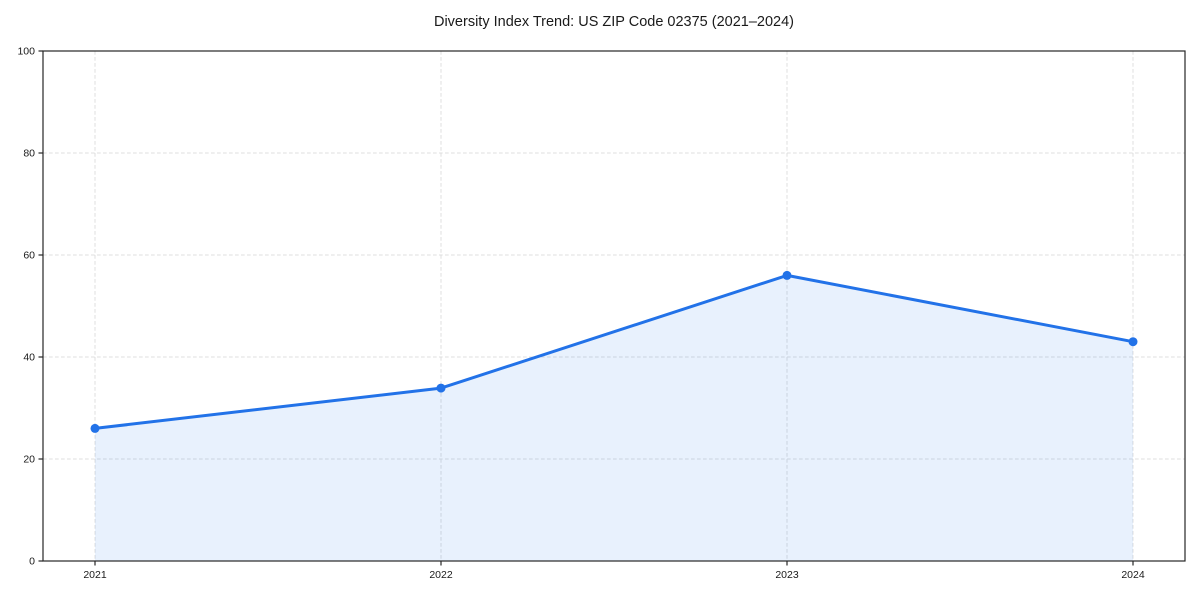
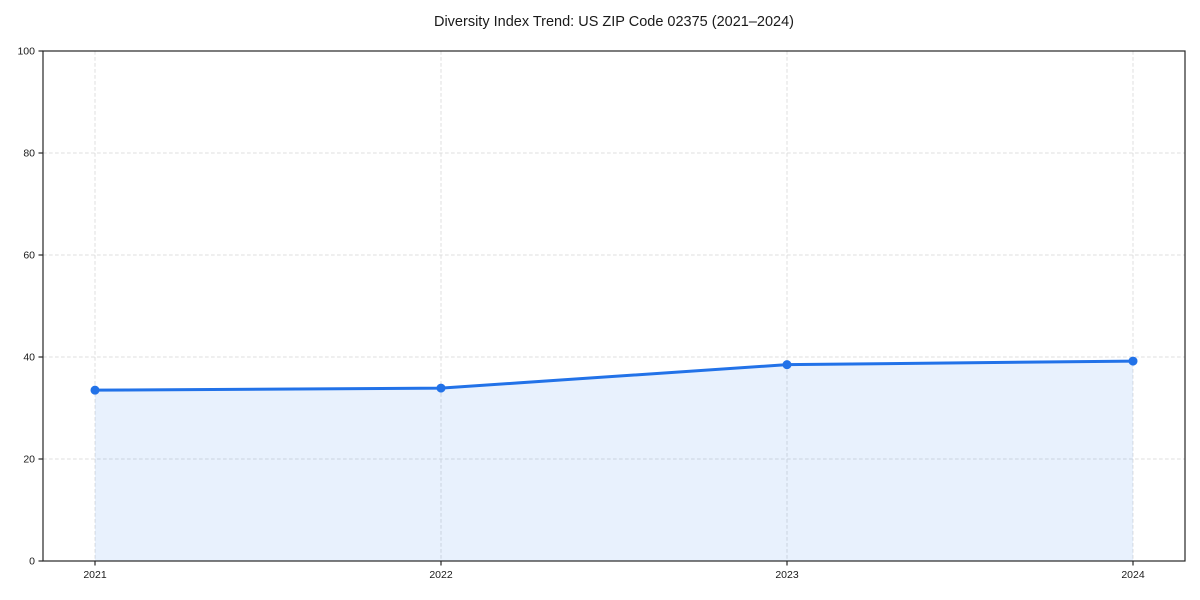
2021: 26 -> 34
2023: 56 -> 38
2024: 43 -> 39
